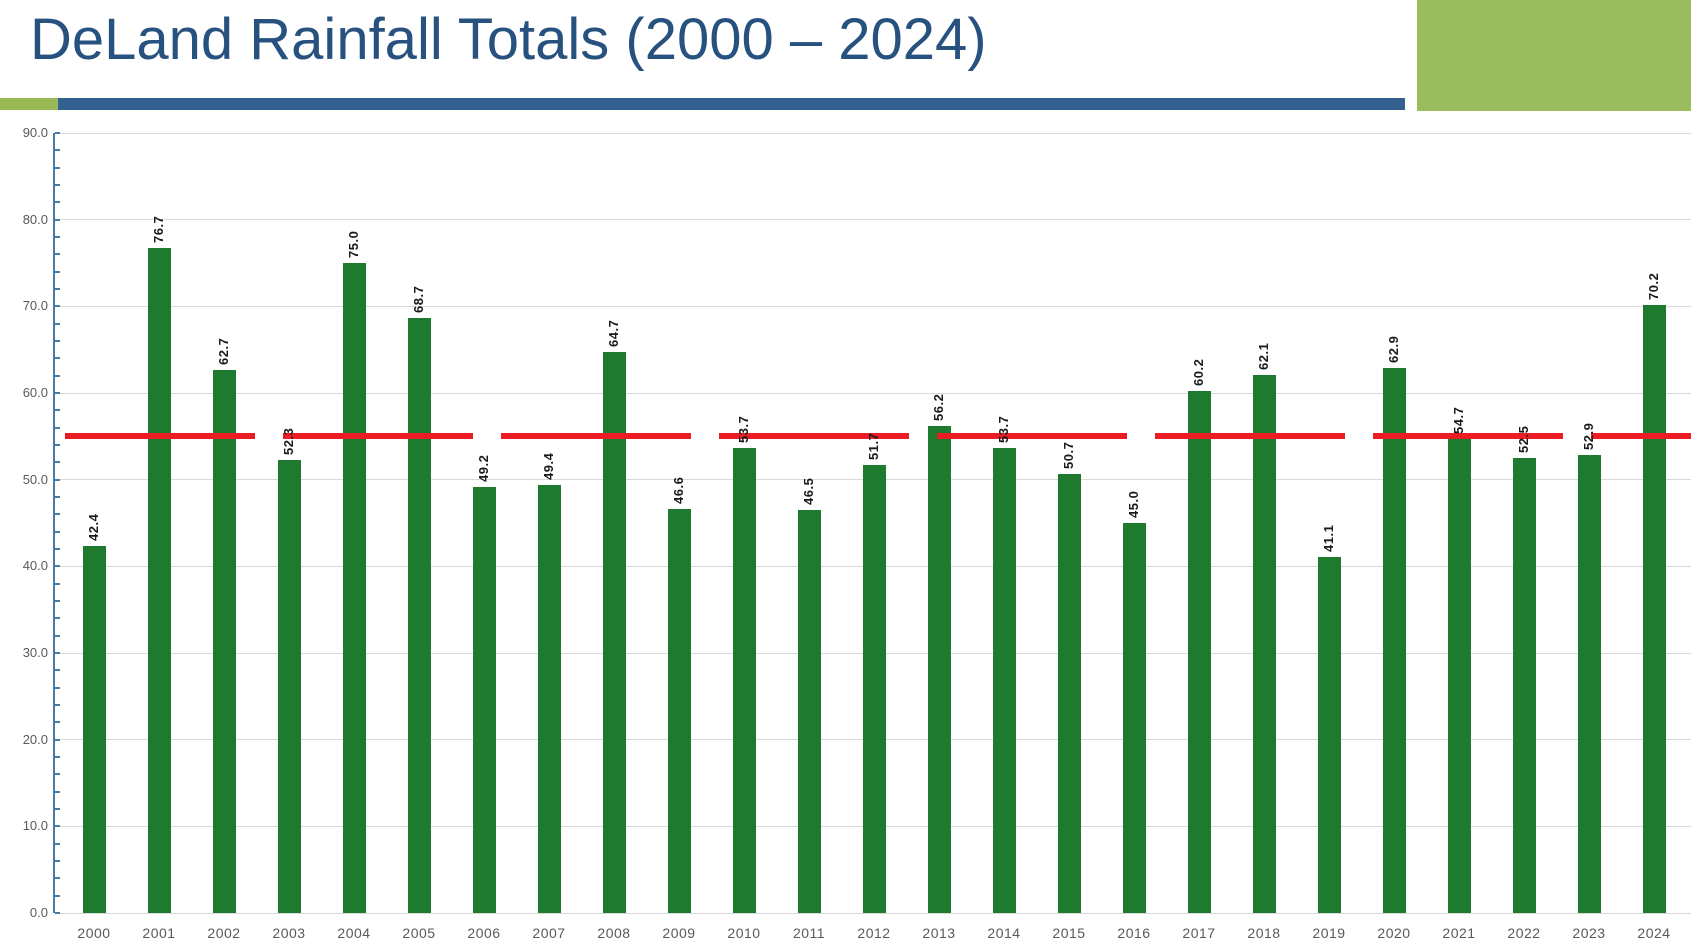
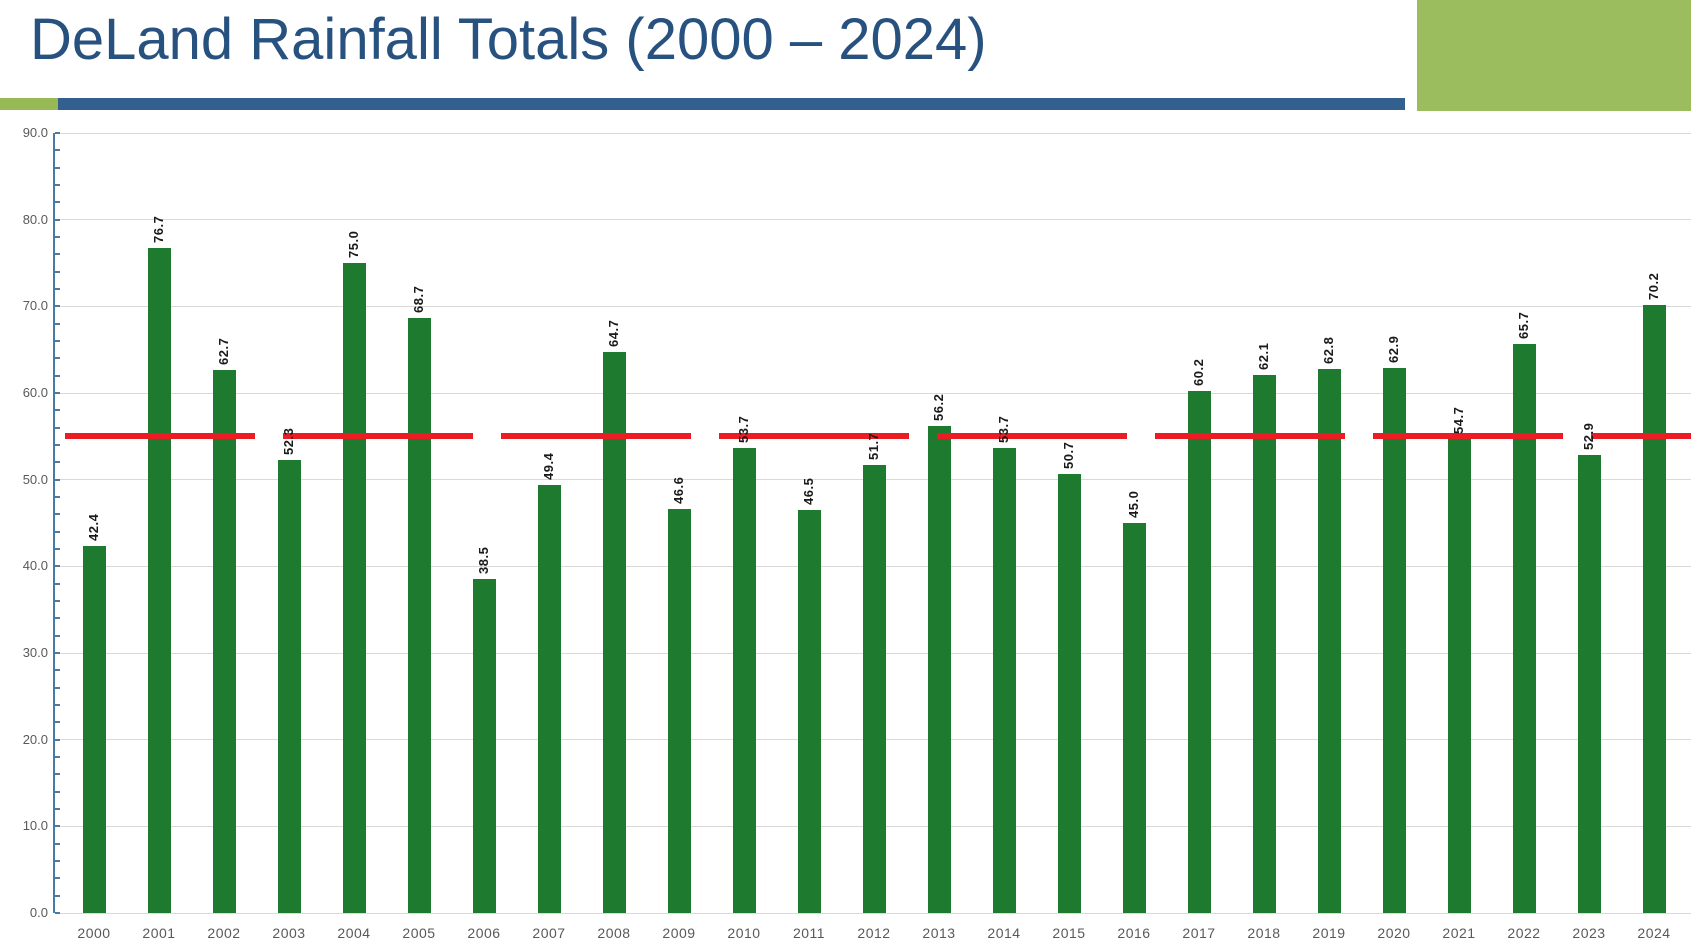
2006: 49.2 -> 38.5
2019: 41.1 -> 62.8
2022: 52.5 -> 65.7
